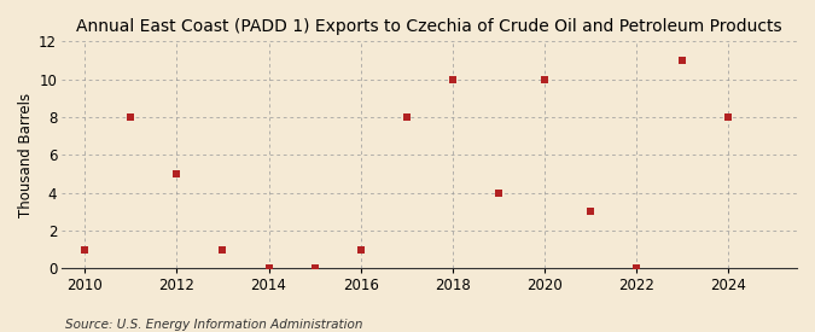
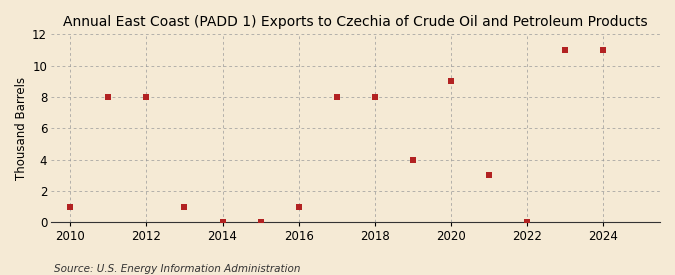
2012: 5 -> 8
2018: 10 -> 8
2020: 10 -> 9
2024: 8 -> 11
